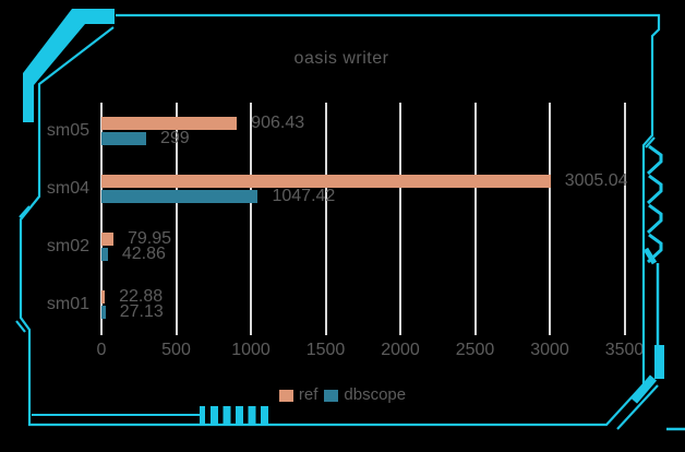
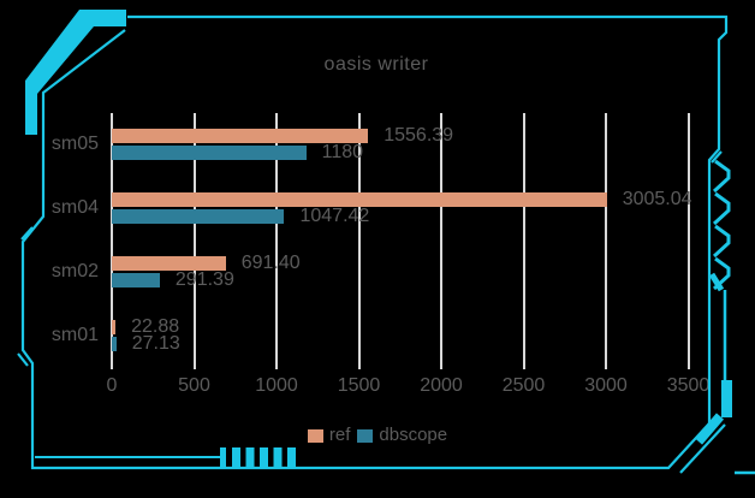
ref/sm05: 906.43 -> 1556.39
dbscope/sm05: 299 -> 1180
ref/sm02: 79.95 -> 691.40
dbscope/sm02: 42.86 -> 291.39
